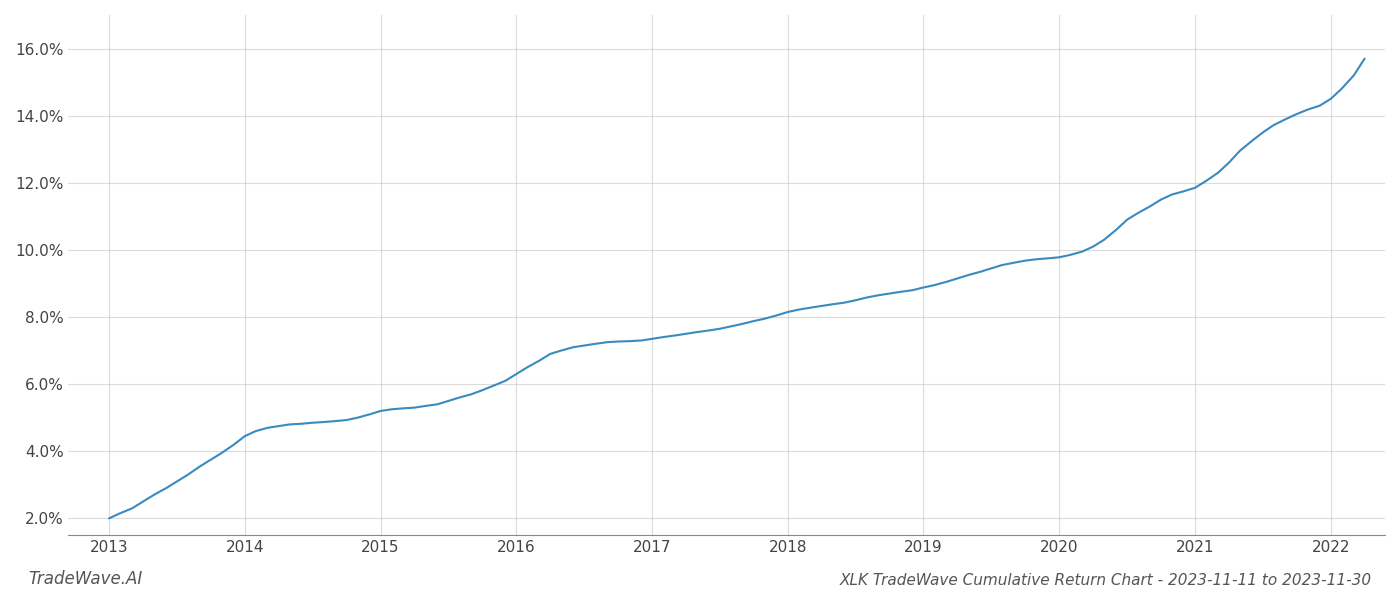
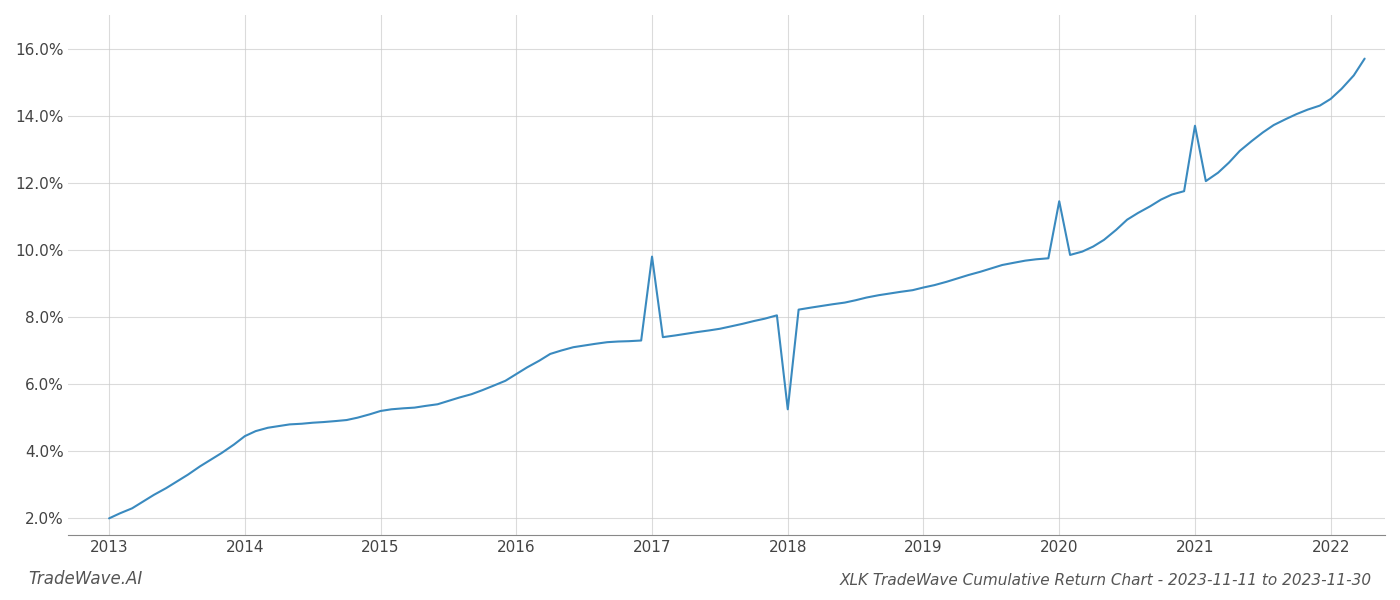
2017: 7.35% -> 9.80%
2018: 8.15% -> 5.25%
2020: 9.78% -> 11.45%
2021: 11.85% -> 13.70%
